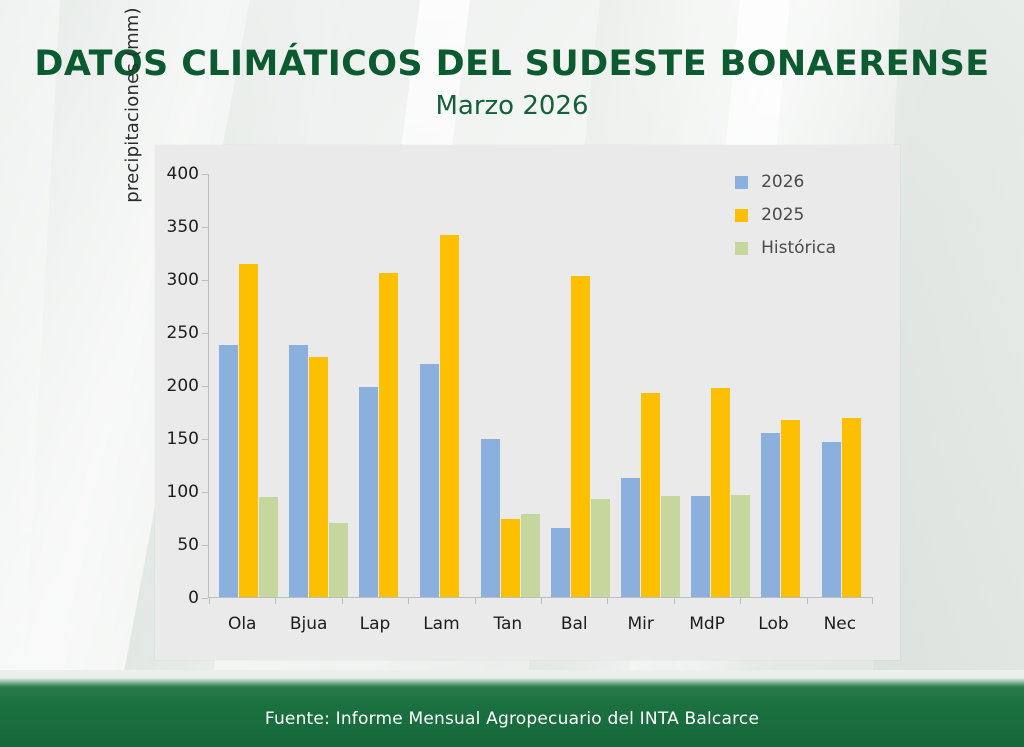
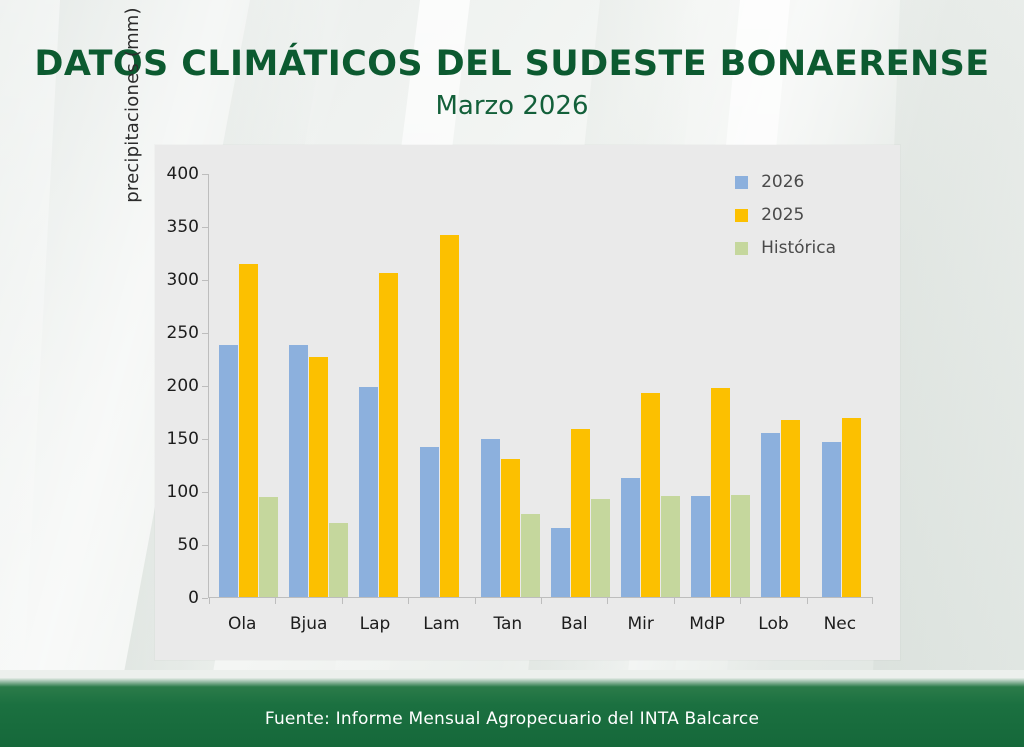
2026/Lam: 221 -> 142
2025/Tan: 75 -> 131
2025/Bal: 304 -> 159
